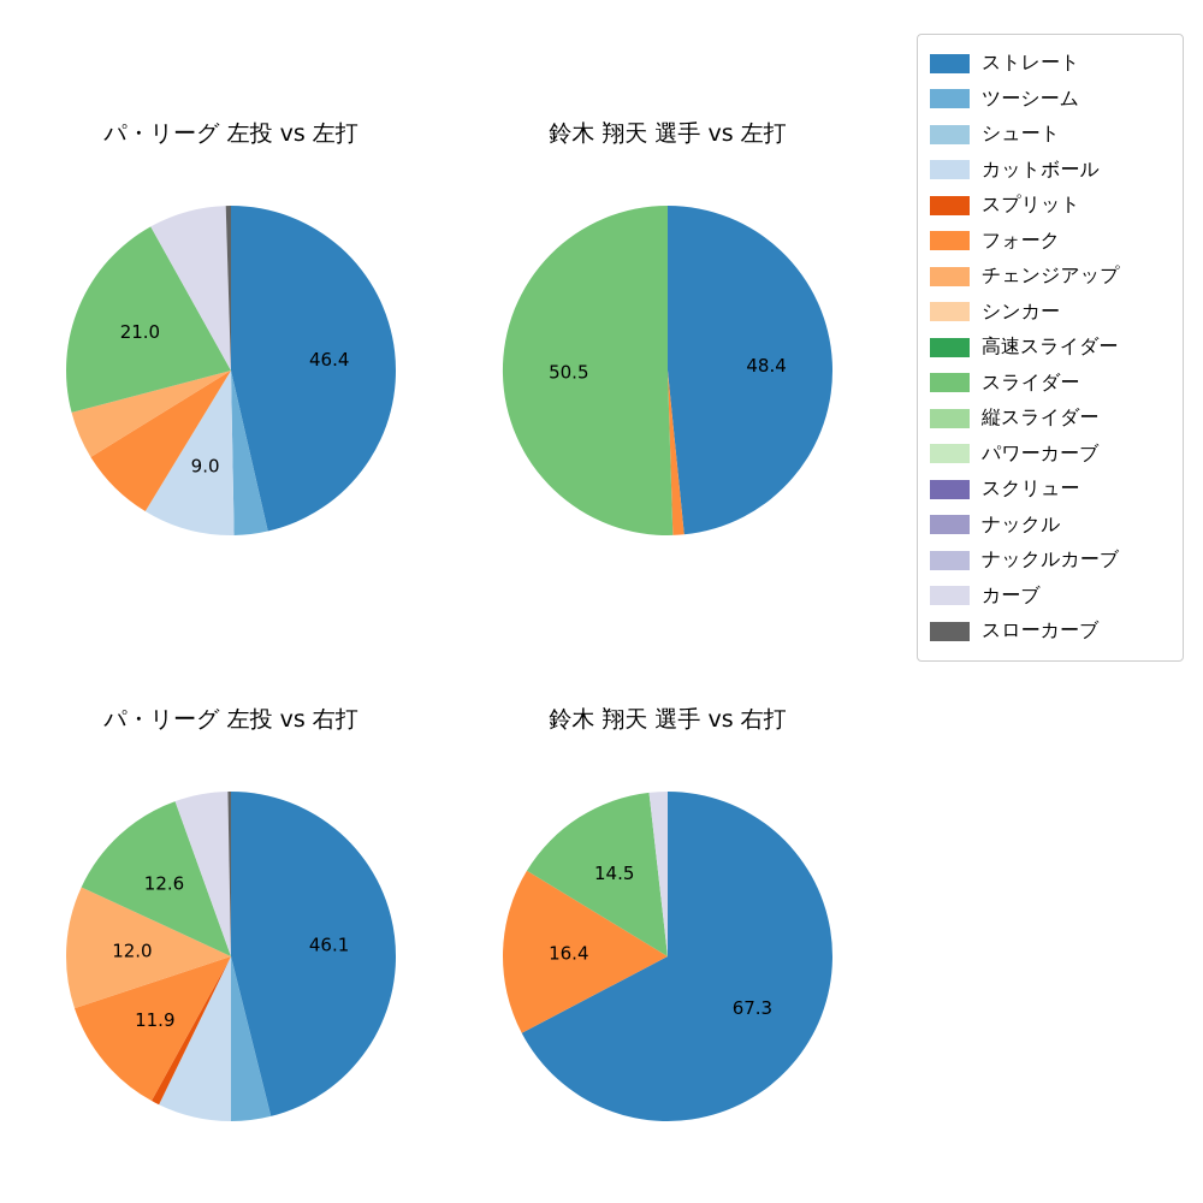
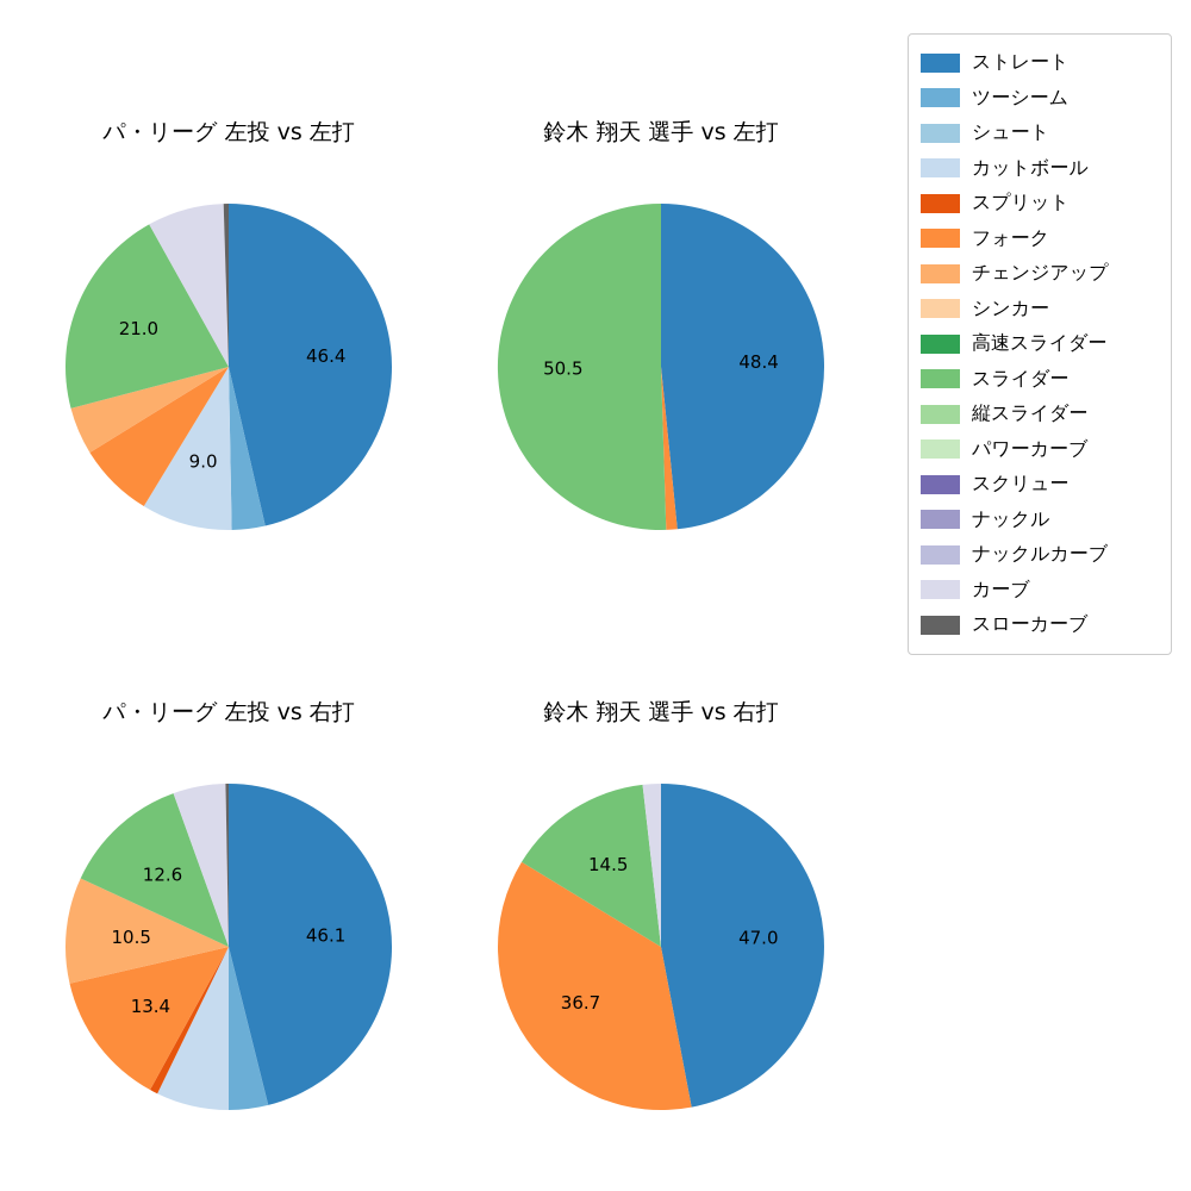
パ・リーグ 左投 vs 右打/フォーク: 11.9 -> 13.4
パ・リーグ 左投 vs 右打/チェンジアップ: 12.0 -> 10.5
鈴木 翔天 選手 vs 右打/ストレート: 67.3 -> 47.0
鈴木 翔天 選手 vs 右打/フォーク: 16.4 -> 36.7
